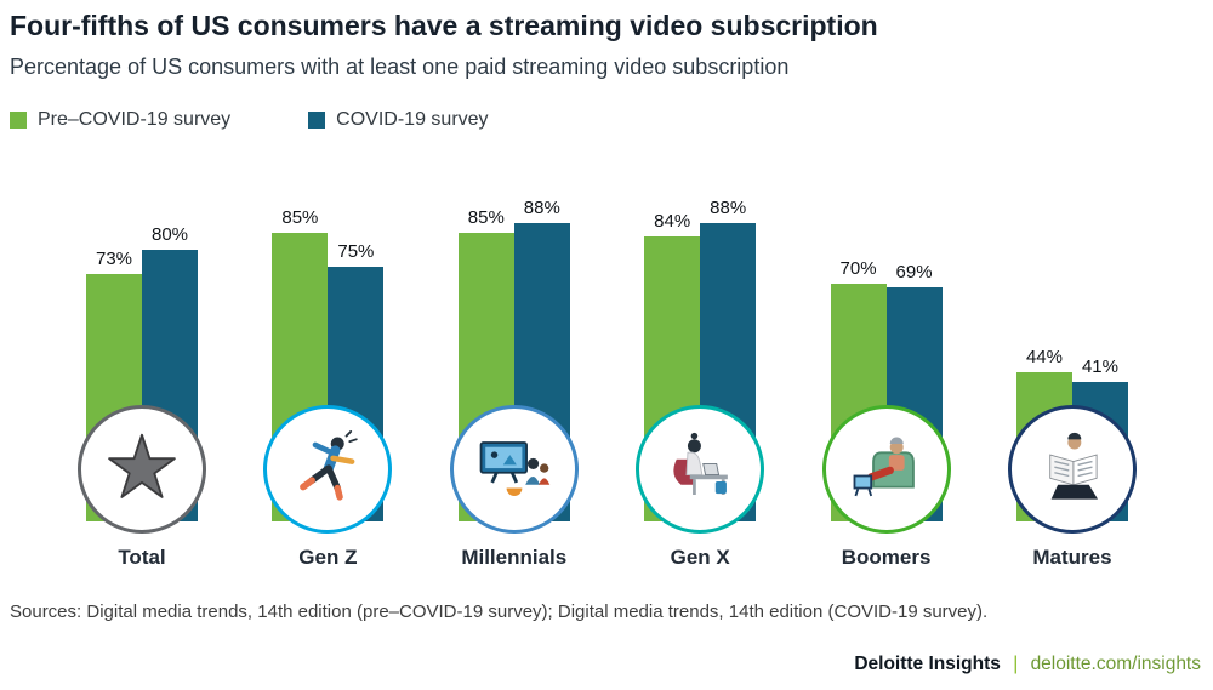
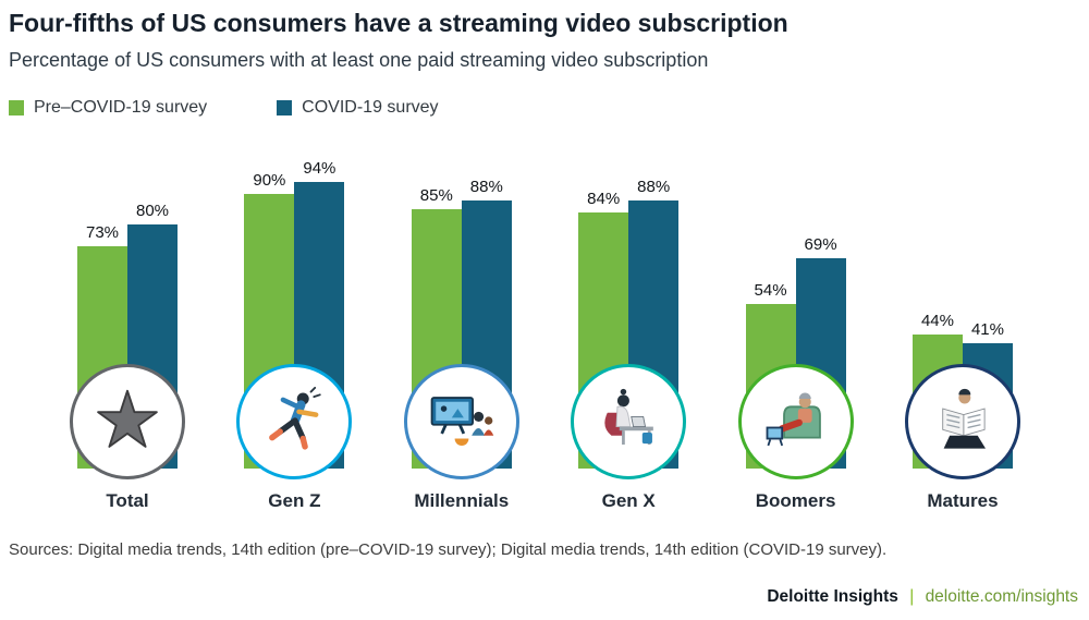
Pre–COVID-19 survey/Gen Z: 85% -> 90%
COVID-19 survey/Gen Z: 75% -> 94%
Pre–COVID-19 survey/Boomers: 70% -> 54%
